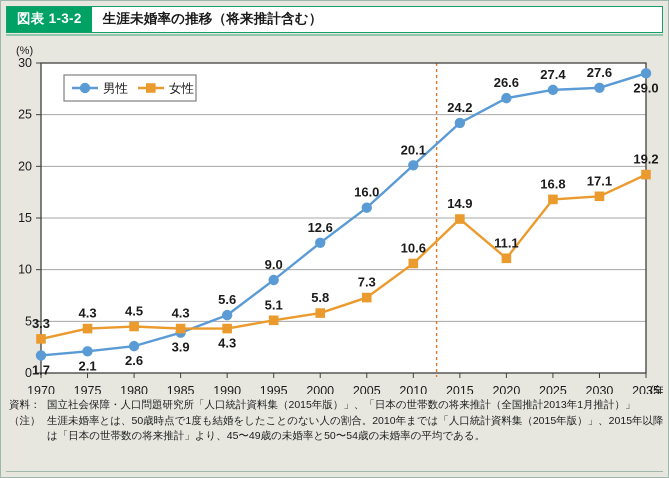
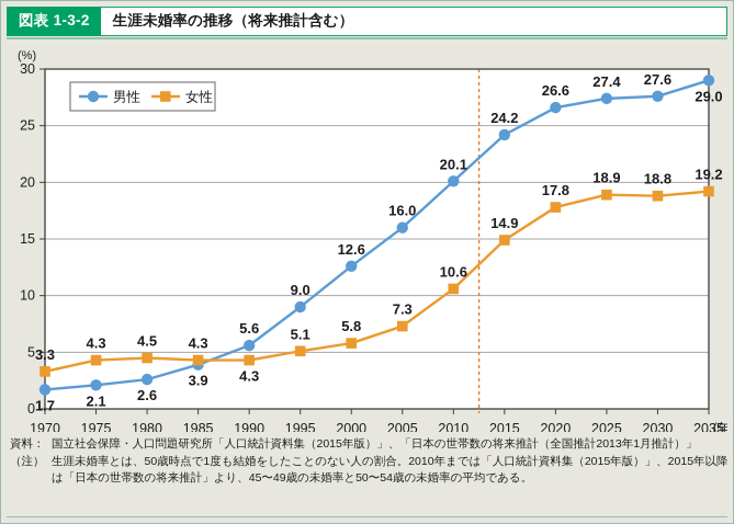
女性/2020: 11.1 -> 17.8
女性/2025: 16.8 -> 18.9
女性/2030: 17.1 -> 18.8
